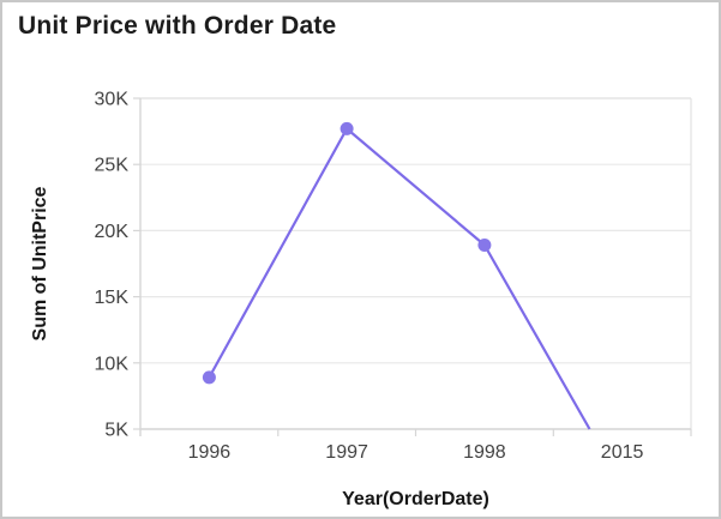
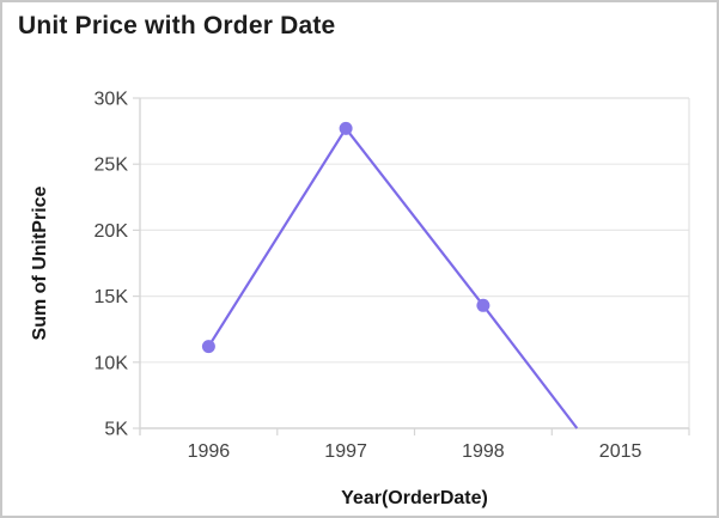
1996: 8.9K -> 11.2K
1998: 18.9K -> 14.3K
